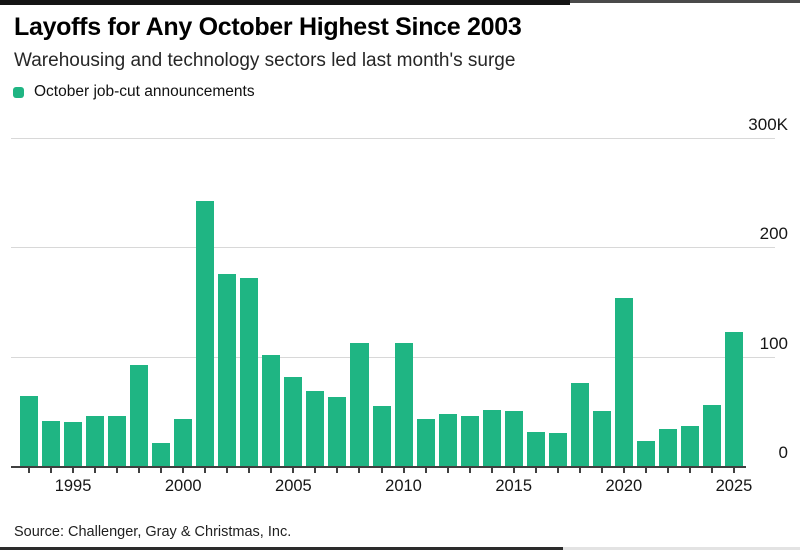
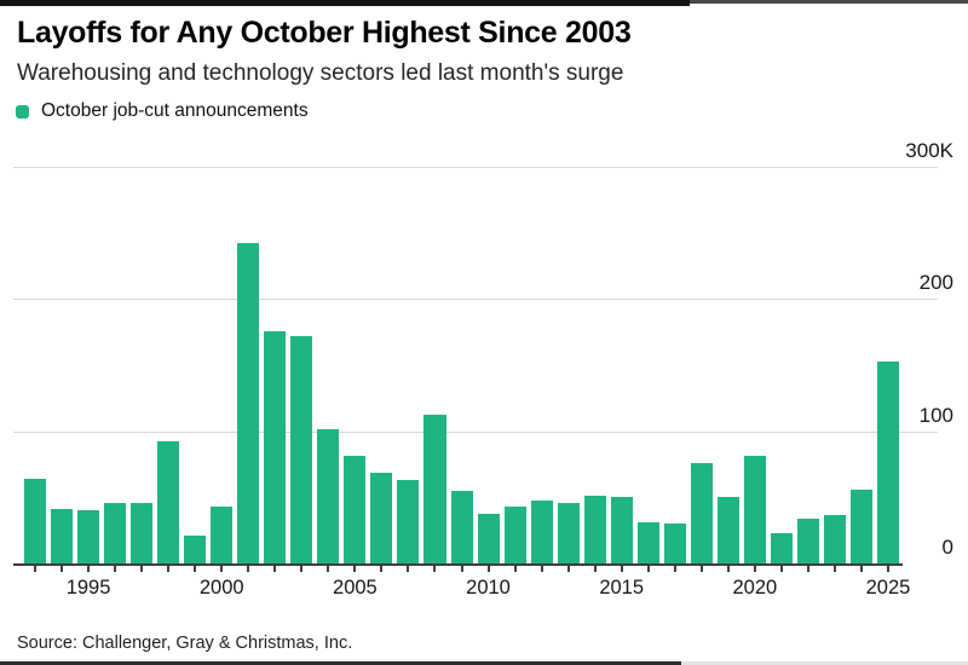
2010: 113K -> 38K
2020: 154K -> 81K
2025: 123K -> 153K
